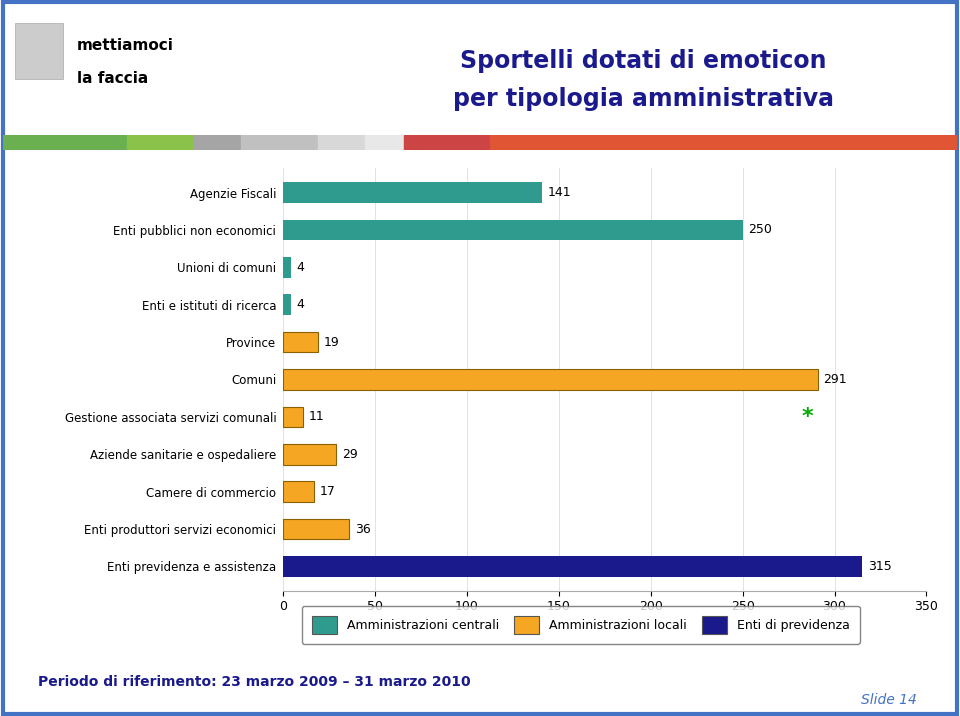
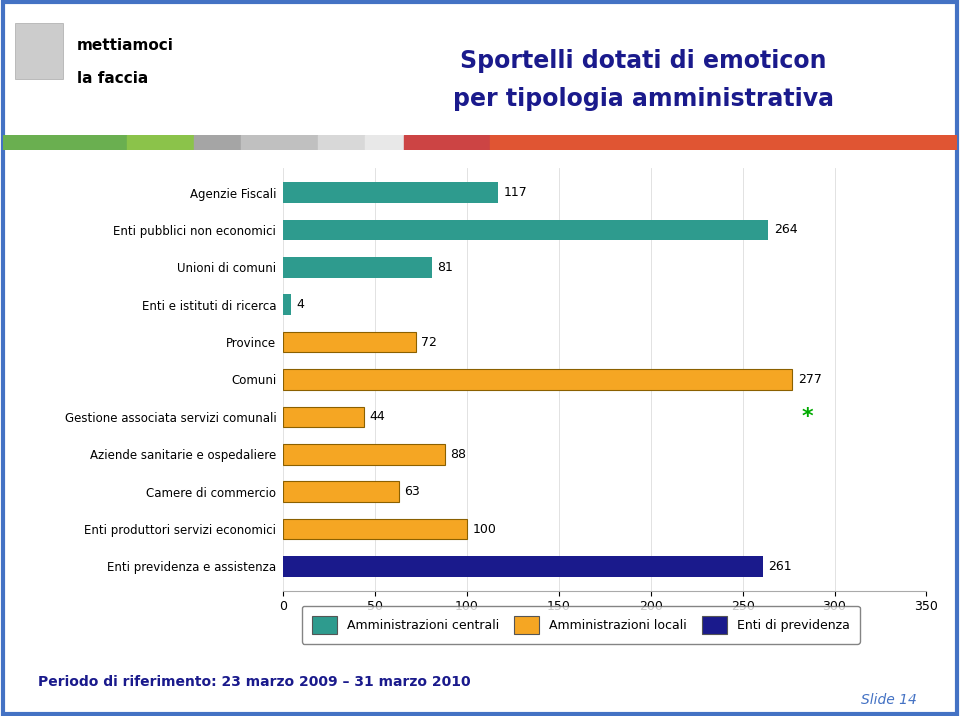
Agenzie Fiscali: 141 -> 117
Enti pubblici non economici: 250 -> 264
Unioni di comuni: 4 -> 81
Province: 19 -> 72
Comuni: 291 -> 277
Gestione associata servizi comunali: 11 -> 44
Aziende sanitarie e ospedaliere: 29 -> 88
Camere di commercio: 17 -> 63
Enti produttori servizi economici: 36 -> 100
Enti previdenza e assistenza: 315 -> 261
